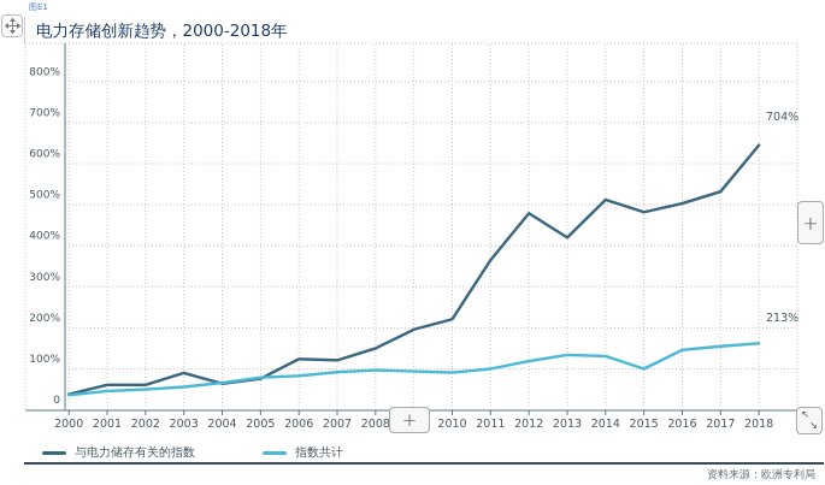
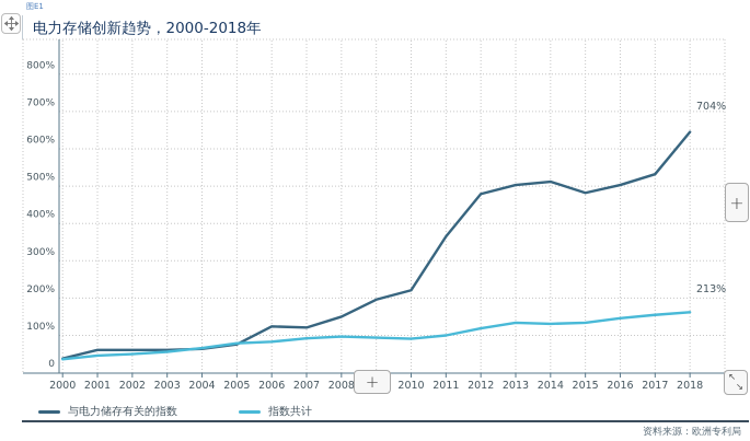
与电力储存有关的指数/2003: 90% -> 60%
与电力储存有关的指数/2013: 420% -> 500%
指数共计/2015: 100% -> 130%
